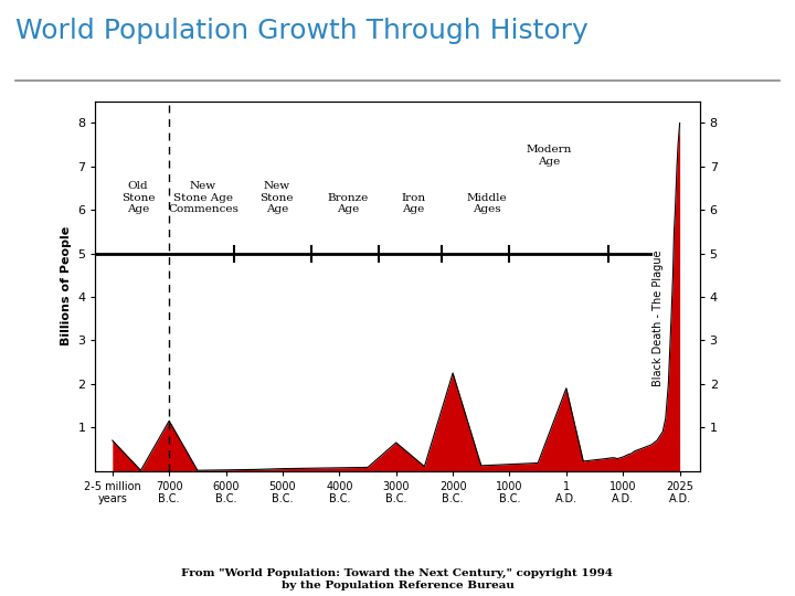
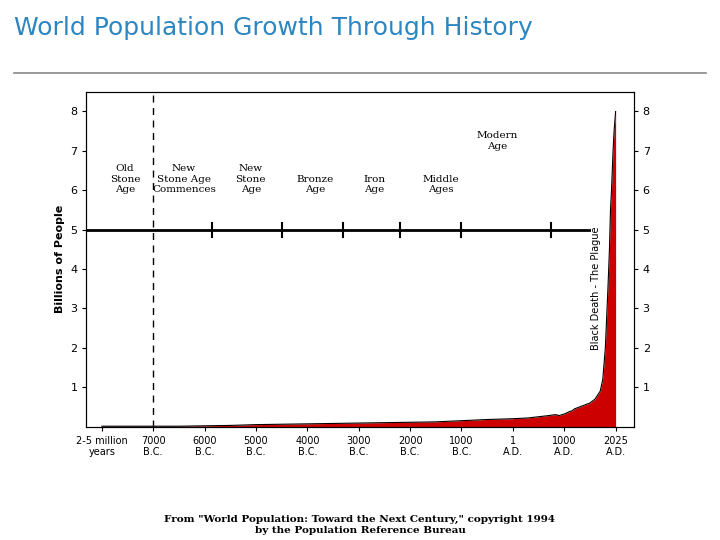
2-5 million years: 0.70 -> 0.01
7000 B.C.: 1.15 -> 0.01
3000 B.C.: 0.65 -> 0.09
2000 B.C.: 2.25 -> 0.11
1 A.D.: 1.90 -> 0.20
